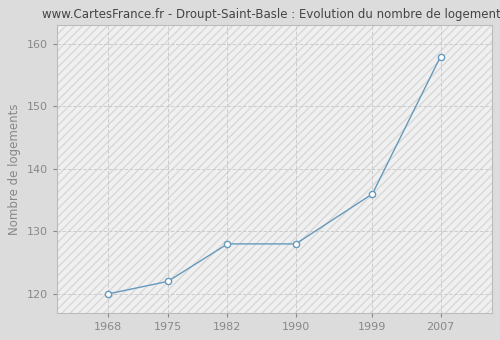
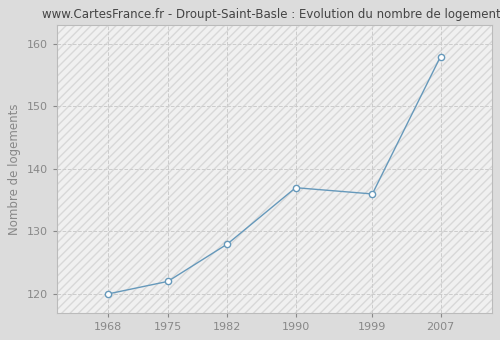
1990: 128 -> 137
